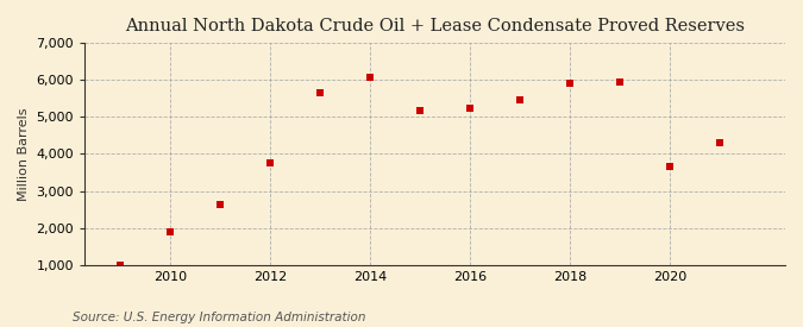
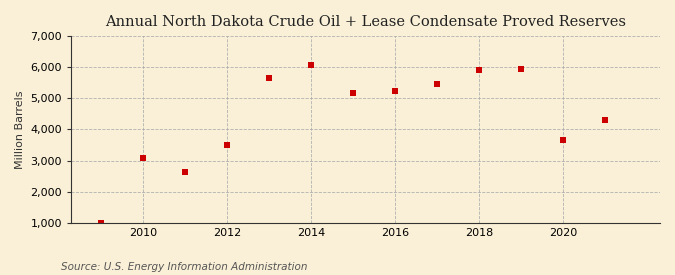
2010: 1,900 -> 3,100
2012: 3,750 -> 3,500
